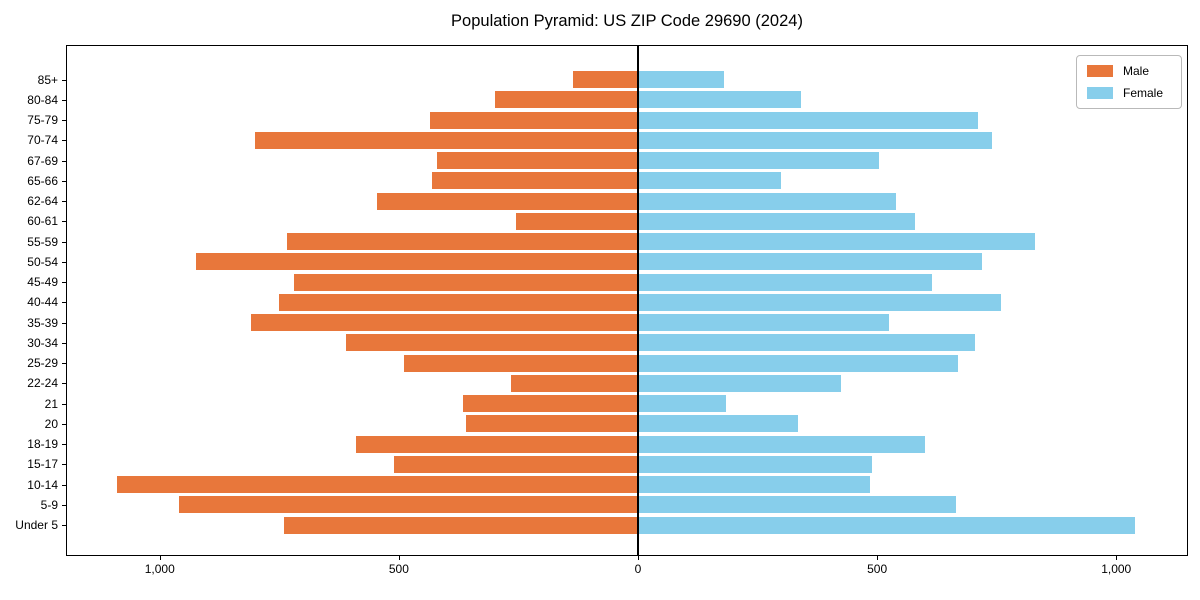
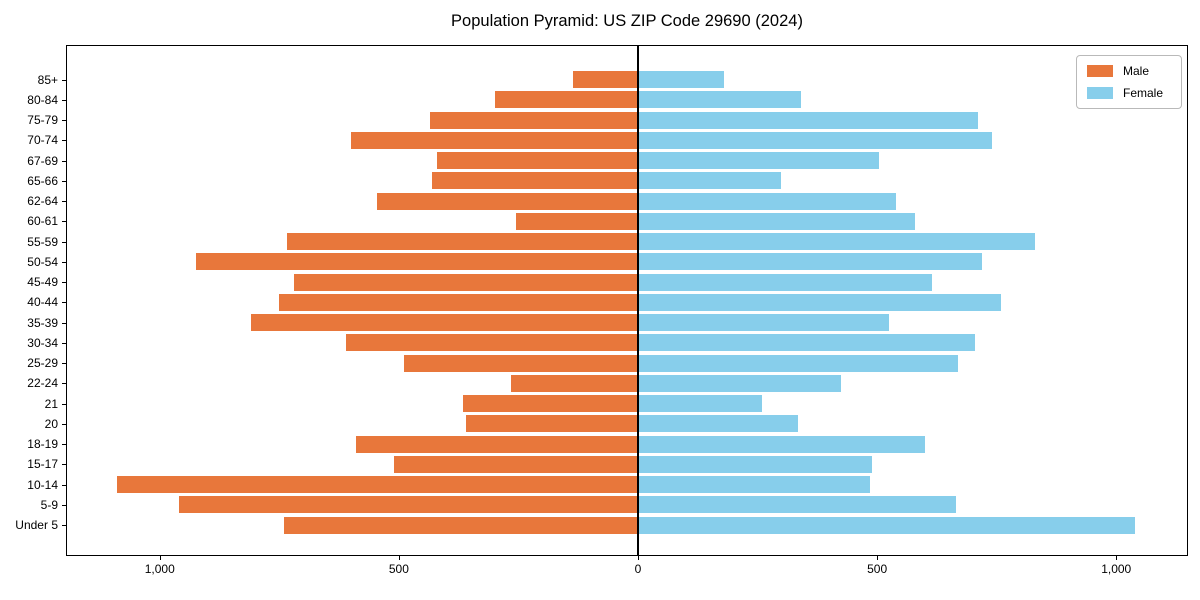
Male/70-74: 800 -> 600
Female/21: 180 -> 260
